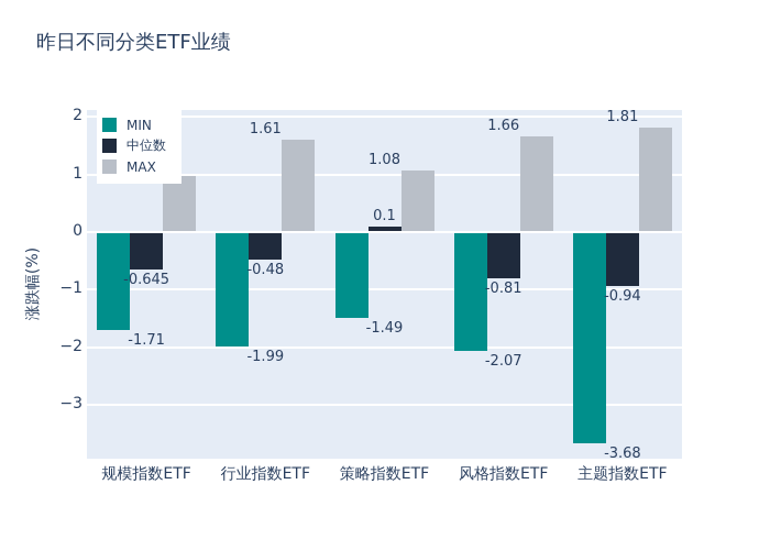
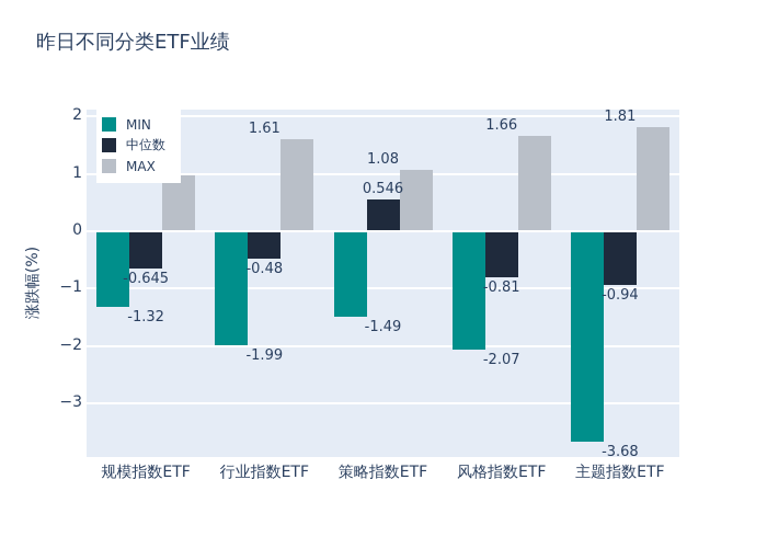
MIN/规模指数ETF: -1.71 -> -1.32
中位数/策略指数ETF: 0.1 -> 0.546
